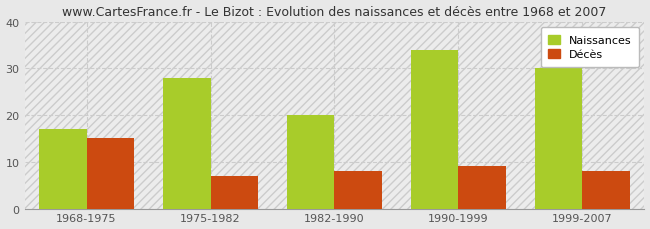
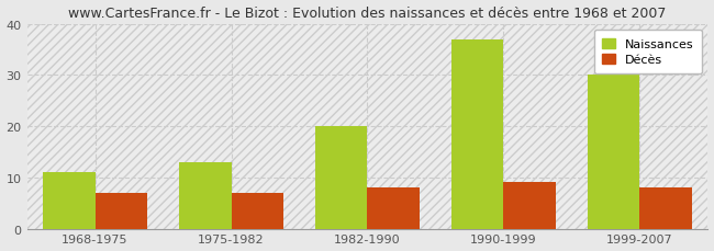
Naissances/1968-1975: 17 -> 11
Décès/1968-1975: 15 -> 7
Naissances/1975-1982: 28 -> 13
Naissances/1990-1999: 34 -> 37
